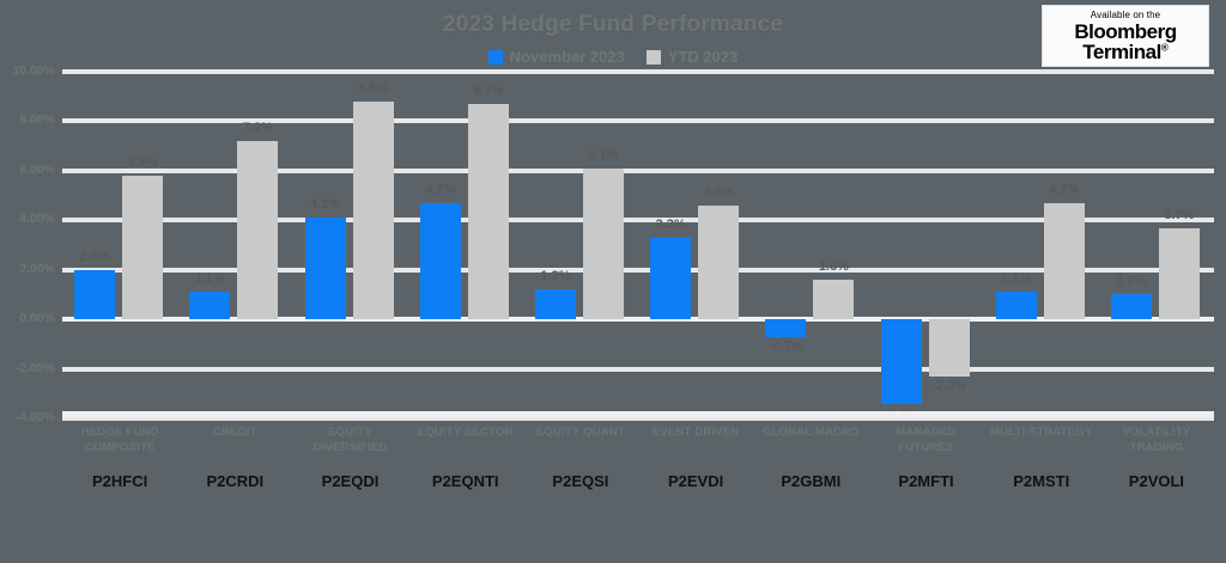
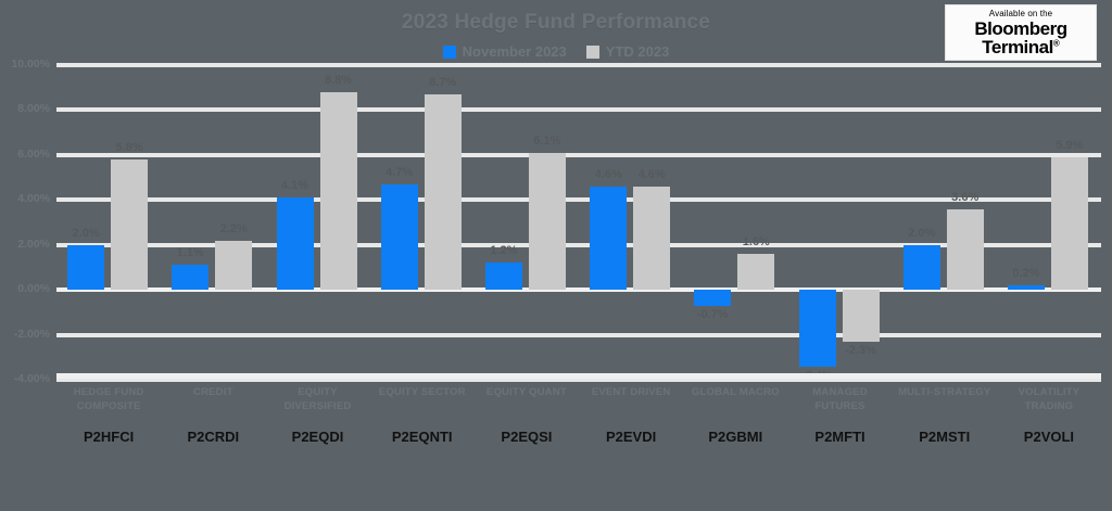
YTD 2023/CREDIT: 7.2% -> 2.2%
November 2023/EVENT DRIVEN: 3.3% -> 4.6%
November 2023/MULTI-STRATEGY: 1.1% -> 2.0%
YTD 2023/MULTI-STRATEGY: 4.7% -> 3.6%
November 2023/VOLATILITY TRADING: 1.0% -> 0.2%
YTD 2023/VOLATILITY TRADING: 3.7% -> 5.9%
